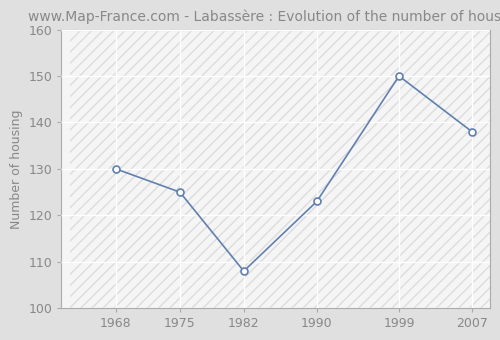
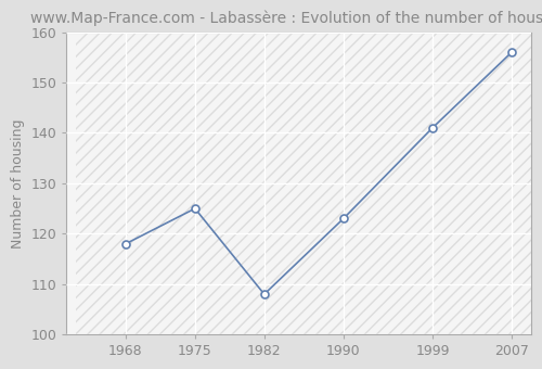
1968: 130 -> 118
1999: 150 -> 141
2007: 138 -> 156
